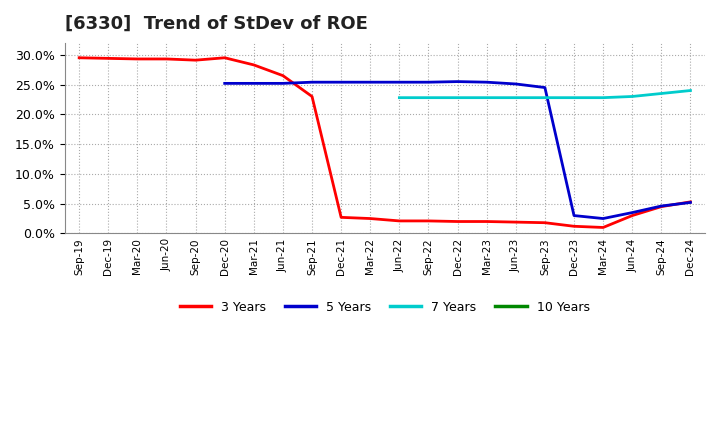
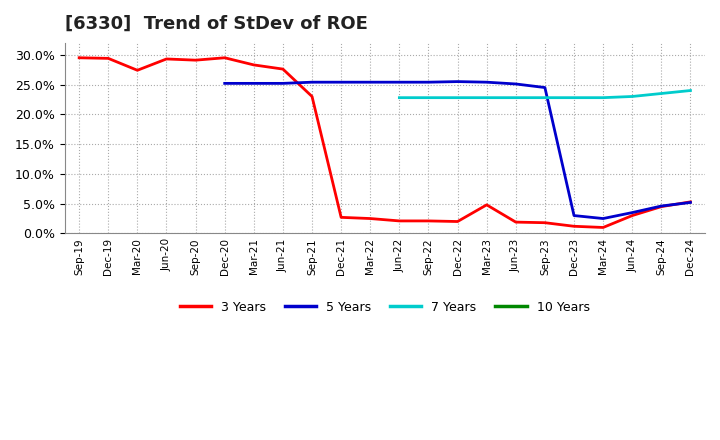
3 Years/Mar-20: 29.3% -> 27.4%
3 Years/Jun-21: 26.5% -> 27.6%
3 Years/Mar-23: 2.0% -> 4.8%
